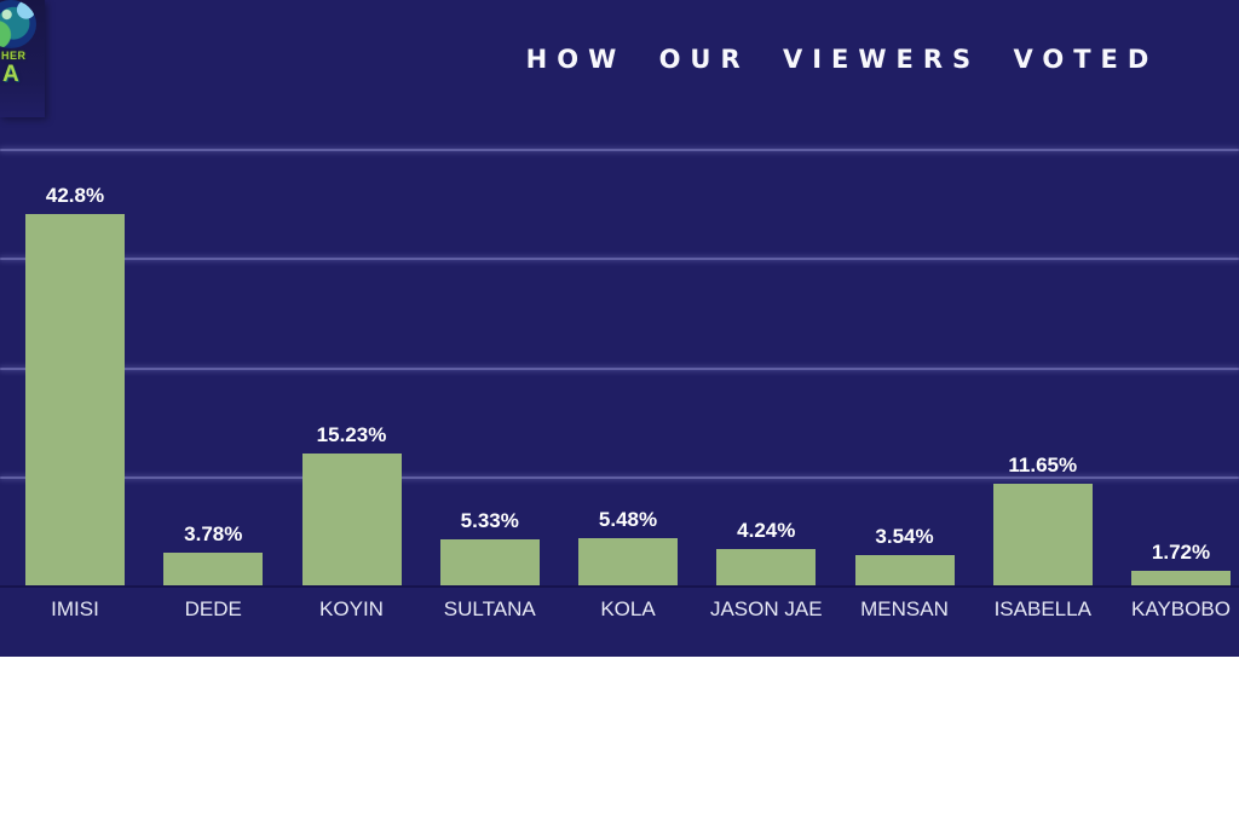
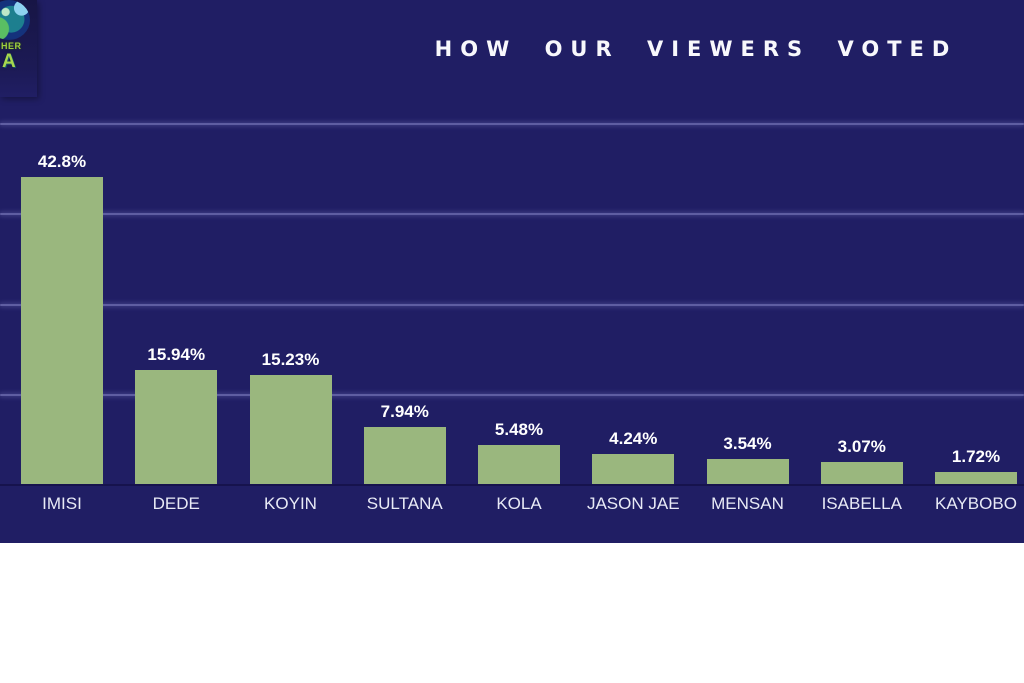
DEDE: 3.78% -> 15.94%
SULTANA: 5.33% -> 7.94%
ISABELLA: 11.65% -> 3.07%
